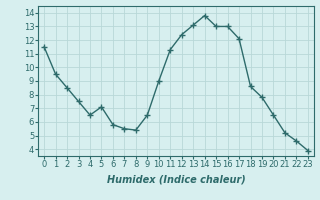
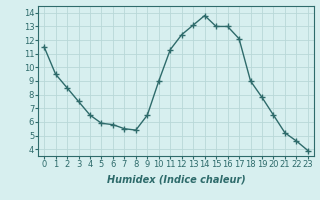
5: 7.1 -> 5.9
18: 8.6 -> 9.0
